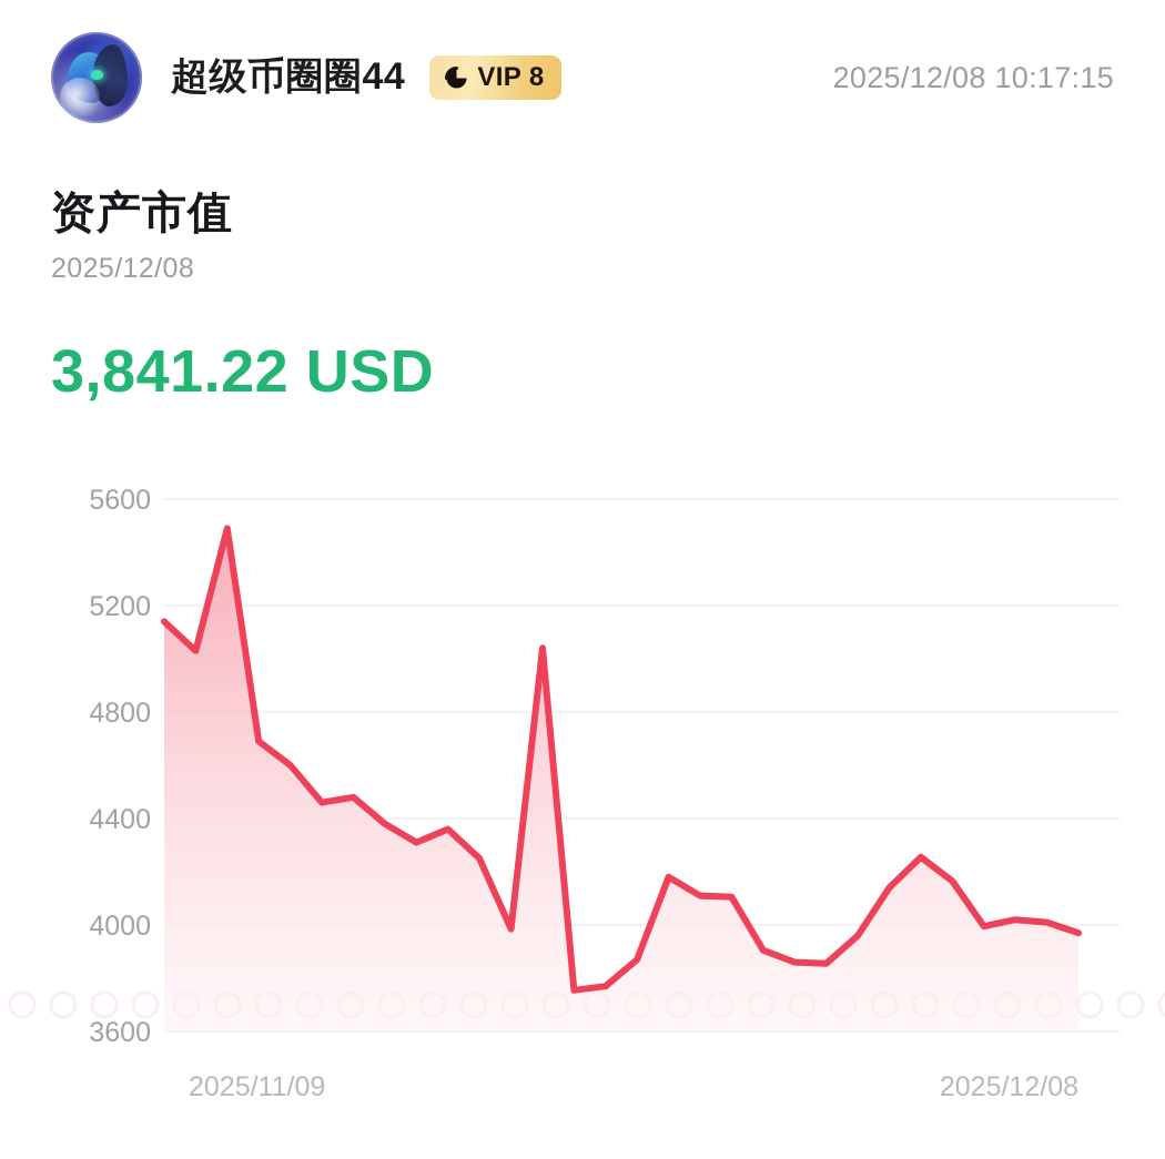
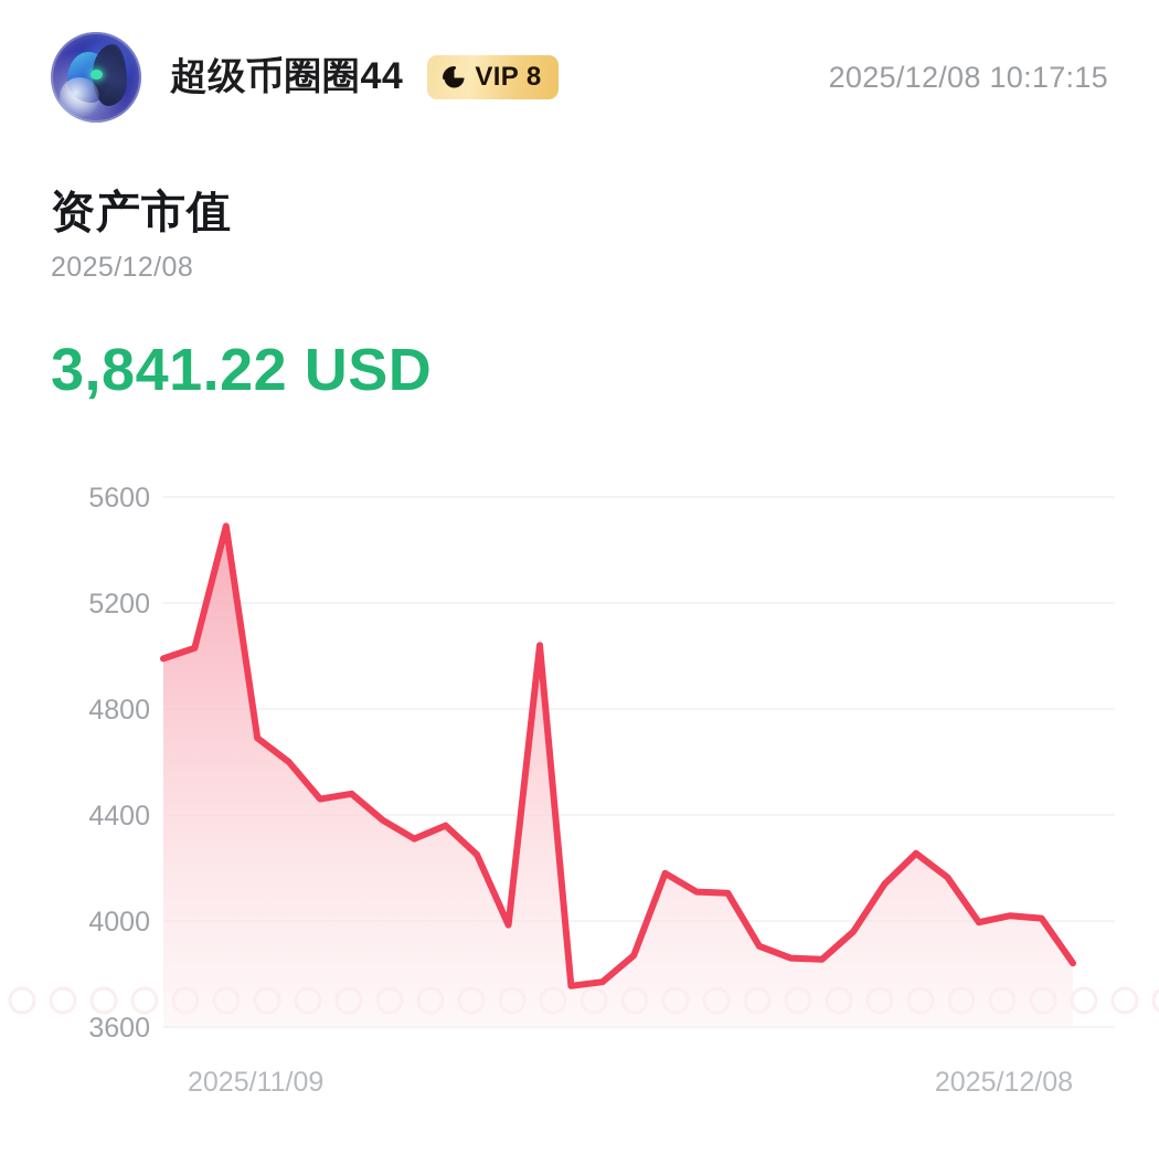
2025/11/09: 5140 -> 4990
2025/12/08: 3970 -> 3840
